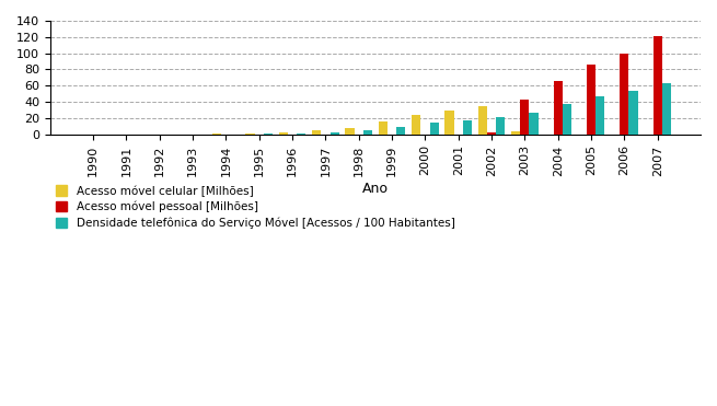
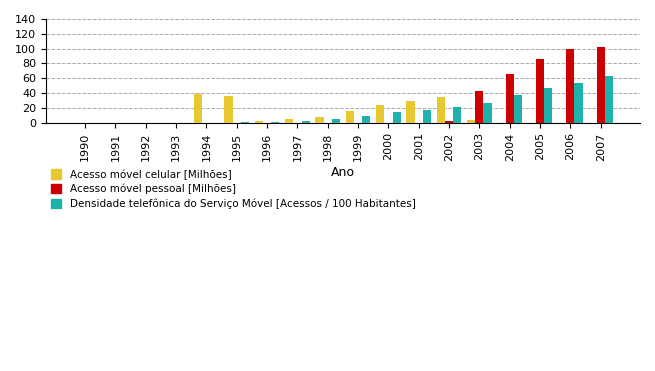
Acesso móvel celular [Milhões]/1994: 1 -> 38
Acesso móvel celular [Milhões]/1995: 1 -> 36
Acesso móvel pessoal [Milhões]/2007: 121 -> 102
